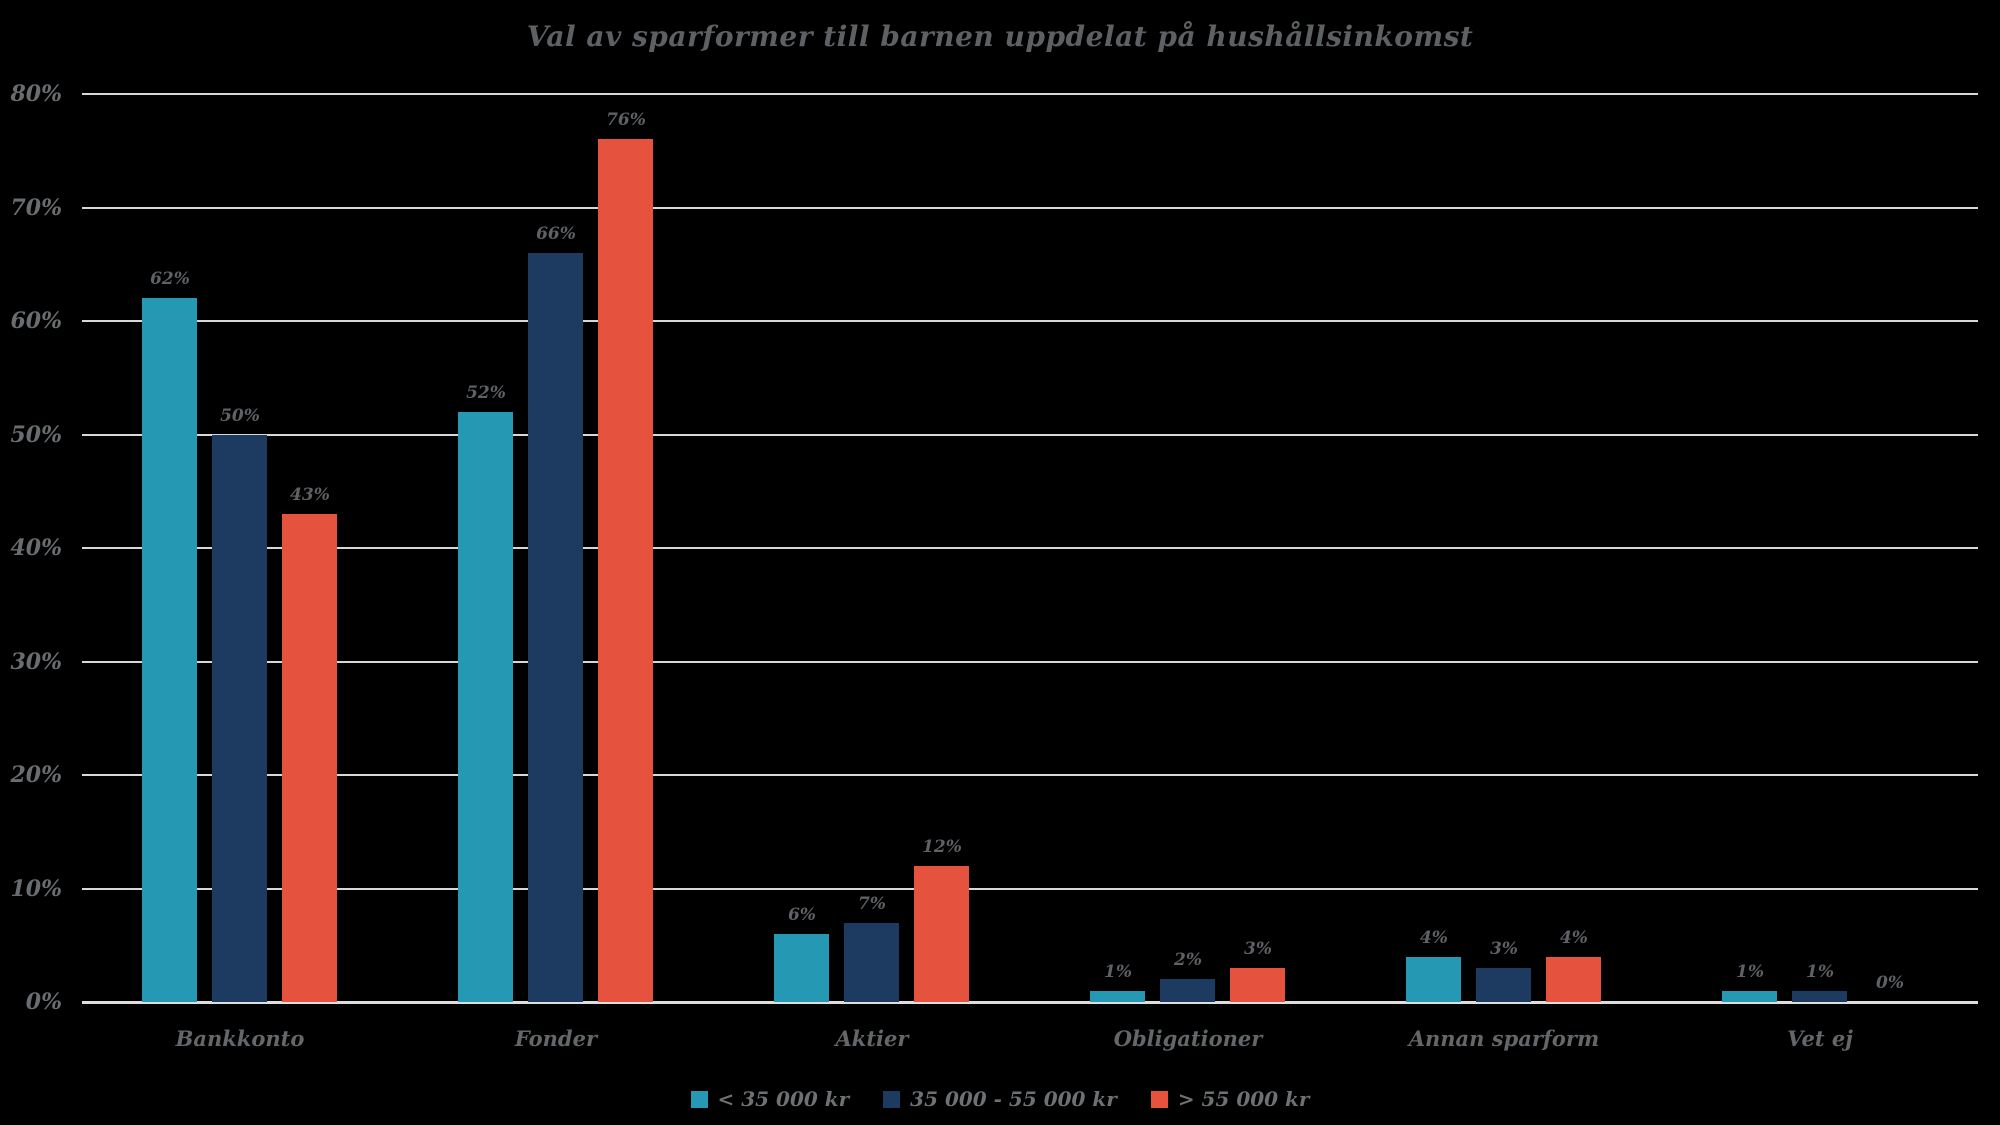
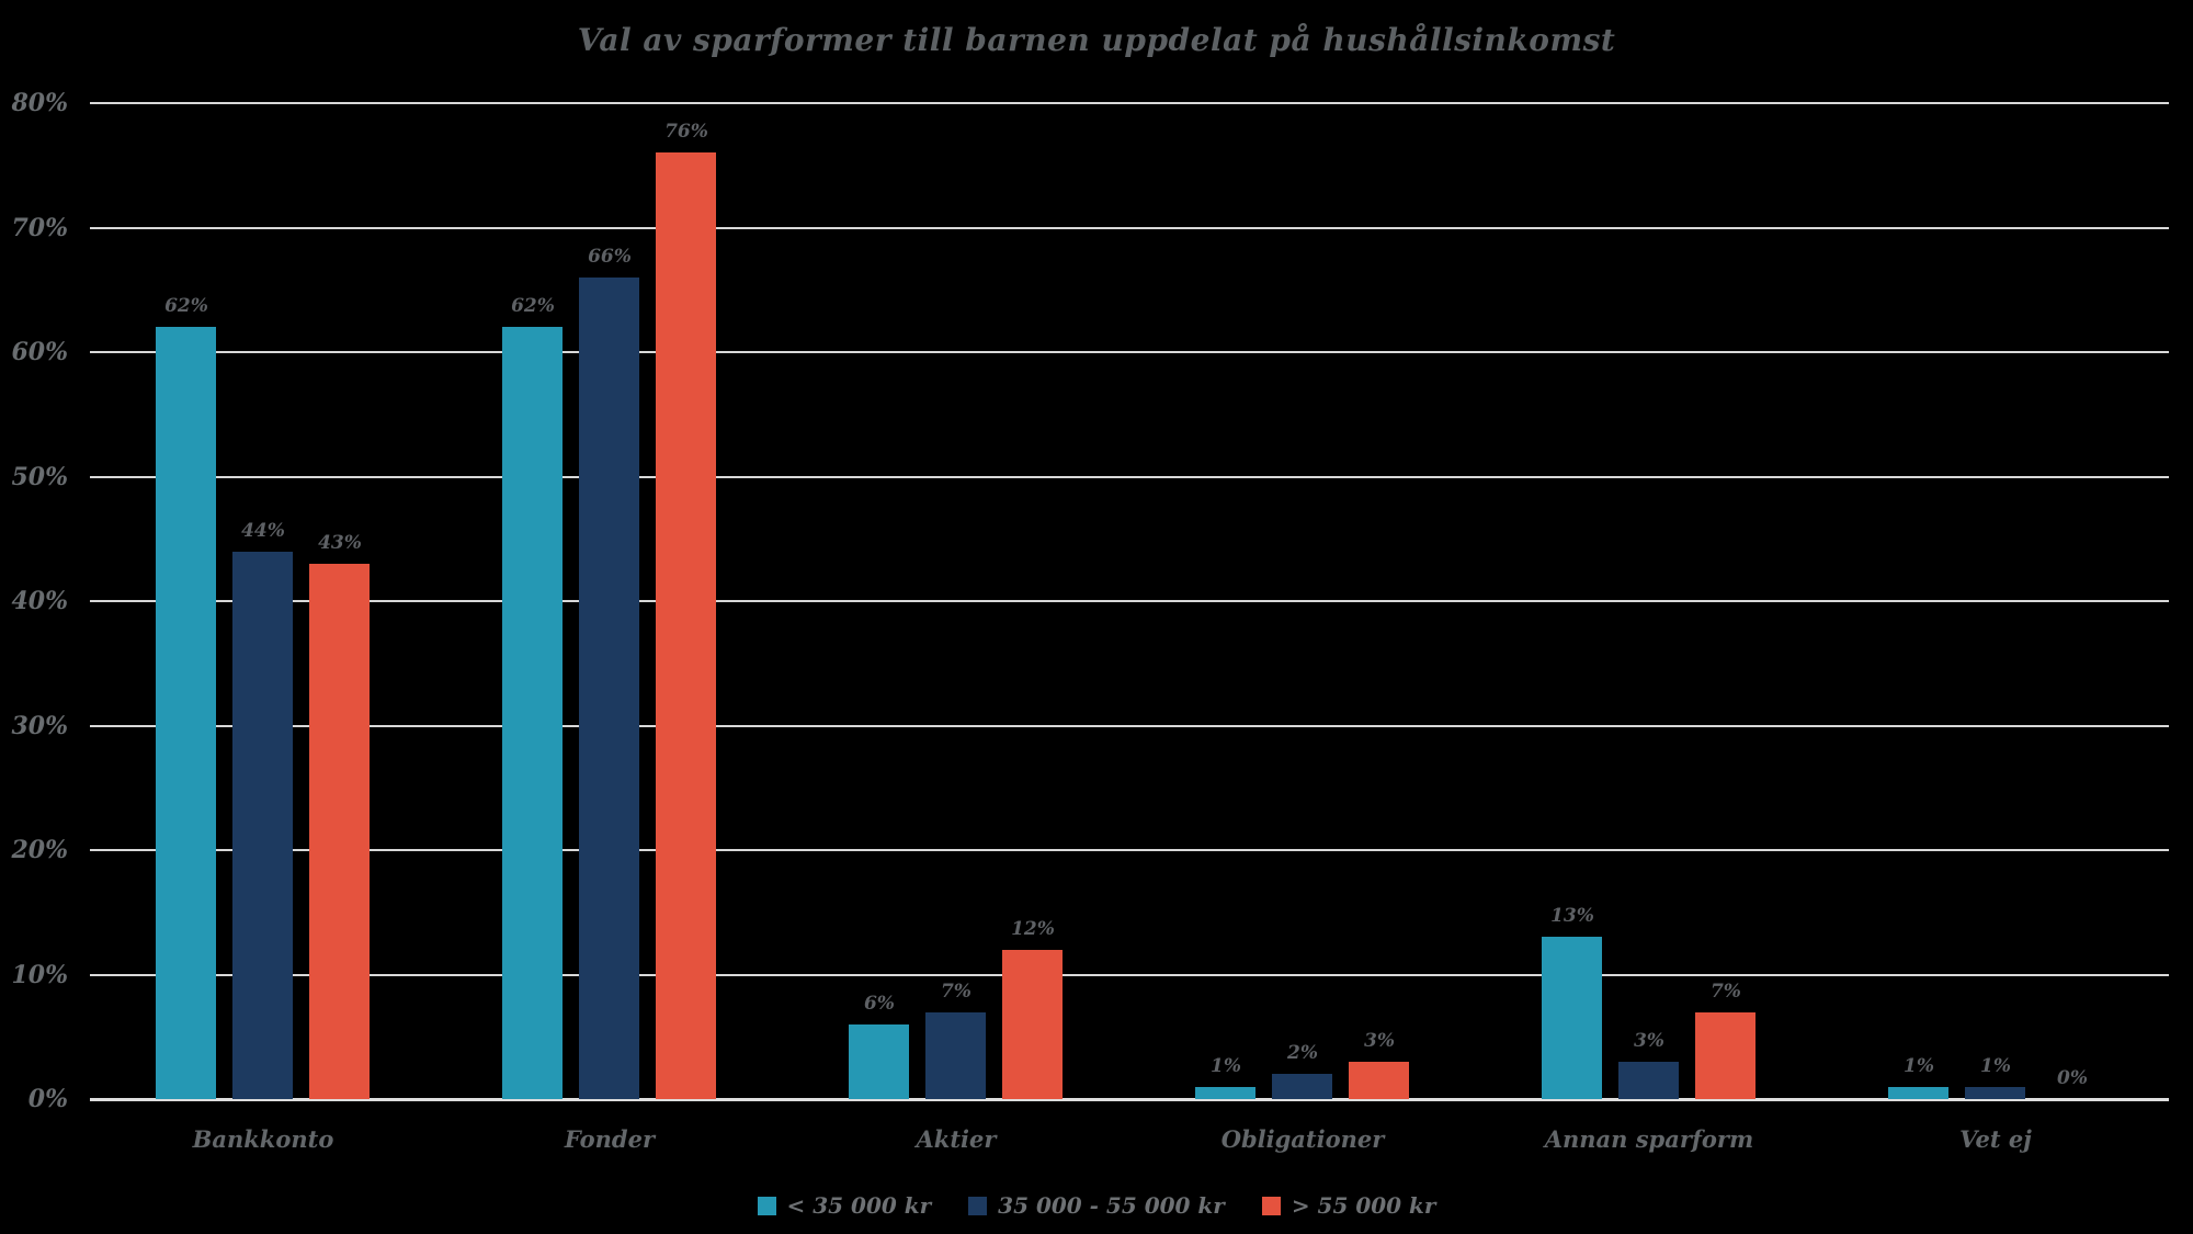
35 000 - 55 000 kr/Bankkonto: 50% -> 44%
< 35 000 kr/Fonder: 52% -> 62%
< 35 000 kr/Annan sparform: 4% -> 13%
> 55 000 kr/Annan sparform: 4% -> 7%
